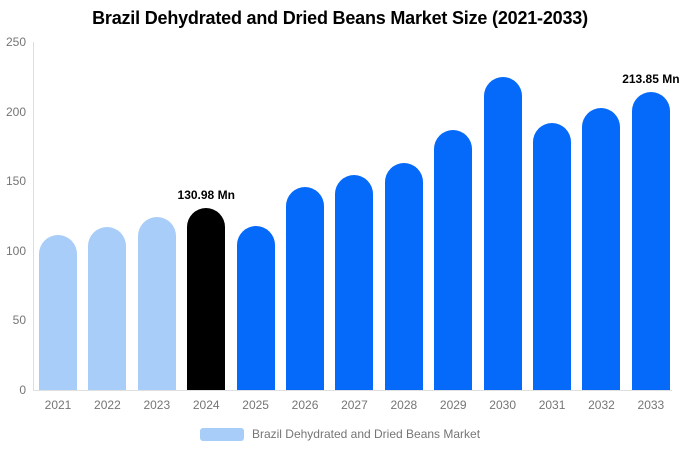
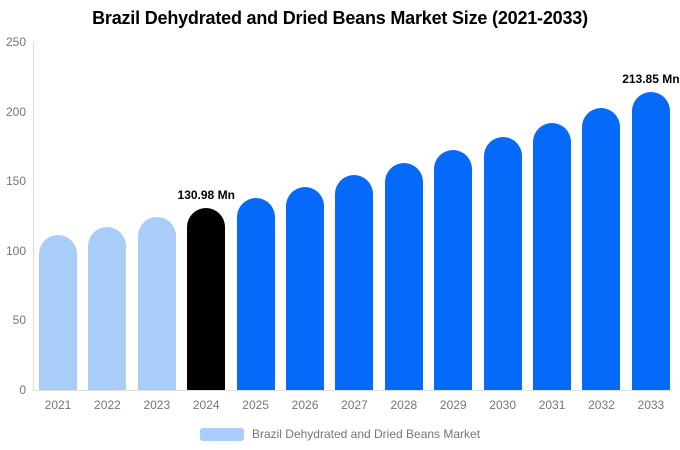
2025: 118 -> 138
2029: 187 -> 172
2030: 225 -> 182
